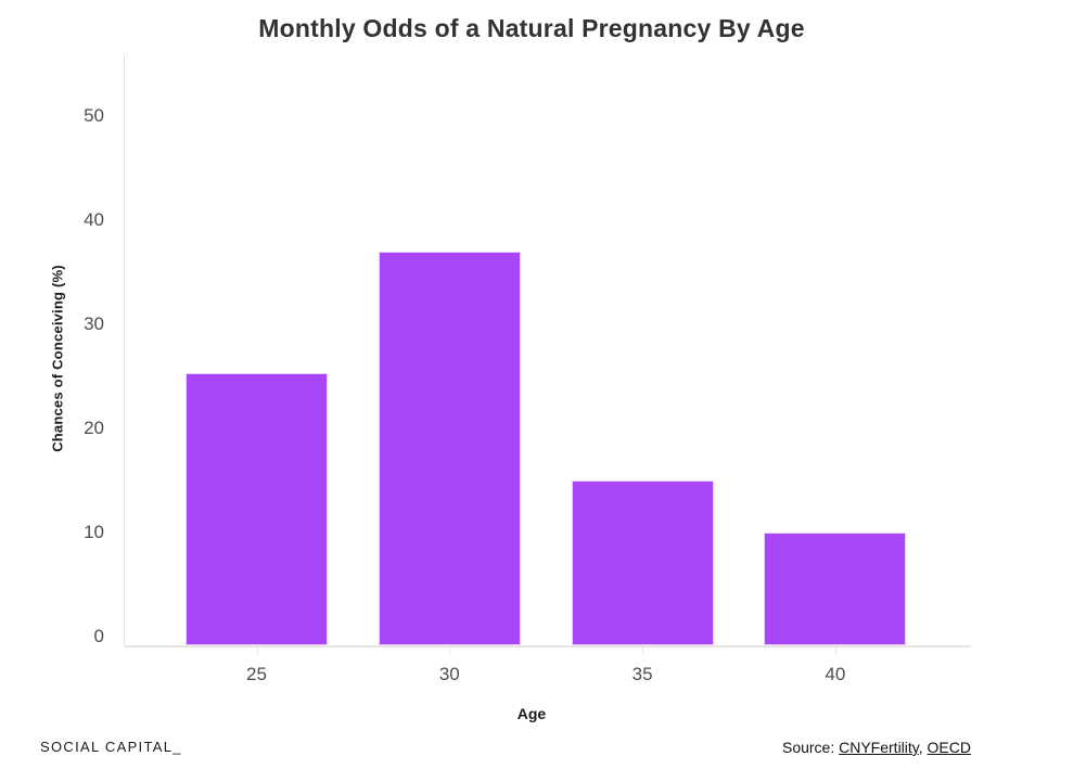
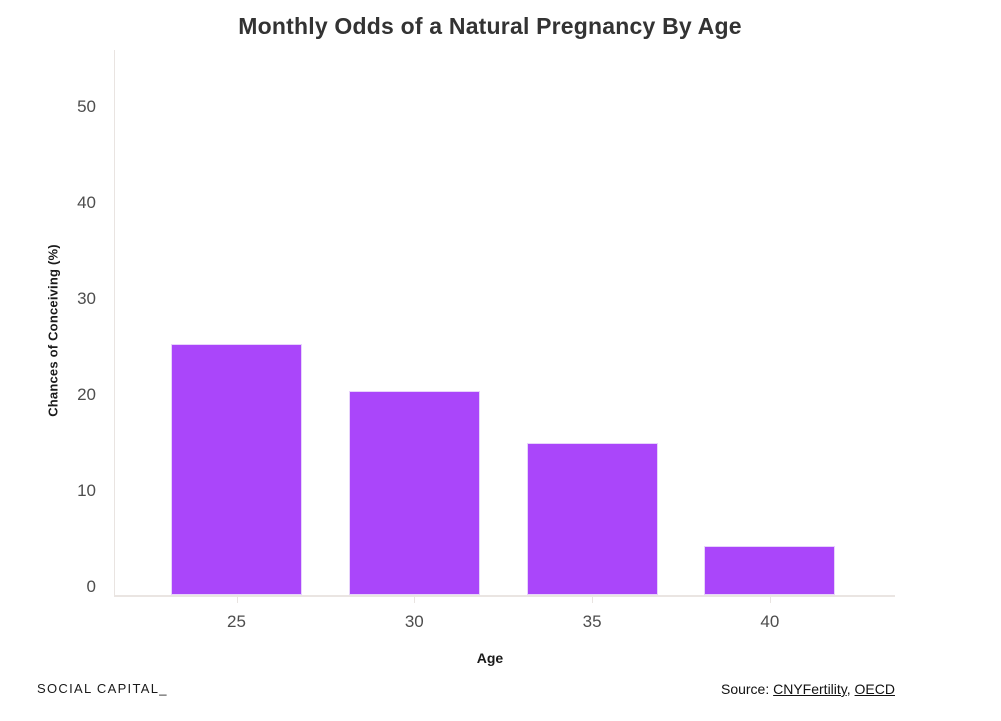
30: 37 -> 20
40: 10 -> 4
